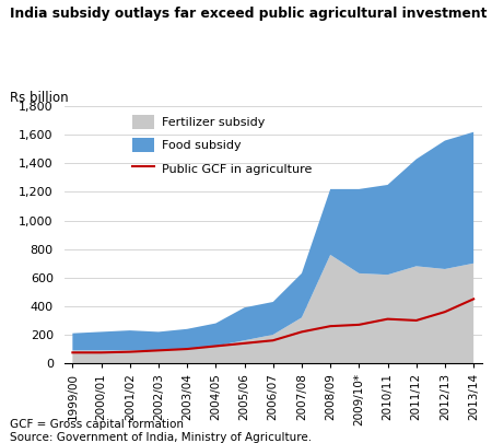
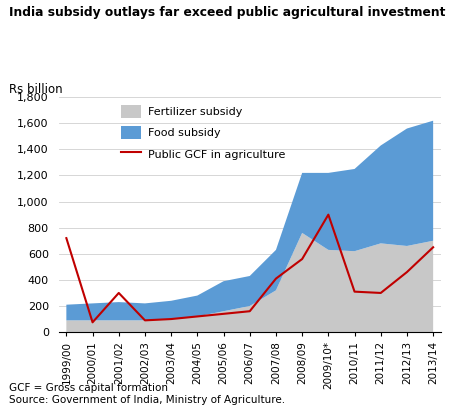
Public GCF in agriculture/1999/00: 80 -> 720
Public GCF in agriculture/2001/02: 80 -> 300
Public GCF in agriculture/2007/08: 220 -> 410
Public GCF in agriculture/2008/09: 260 -> 560
Public GCF in agriculture/2009/10*: 270 -> 900
Public GCF in agriculture/2012/13: 360 -> 460
Public GCF in agriculture/2013/14: 450 -> 650
